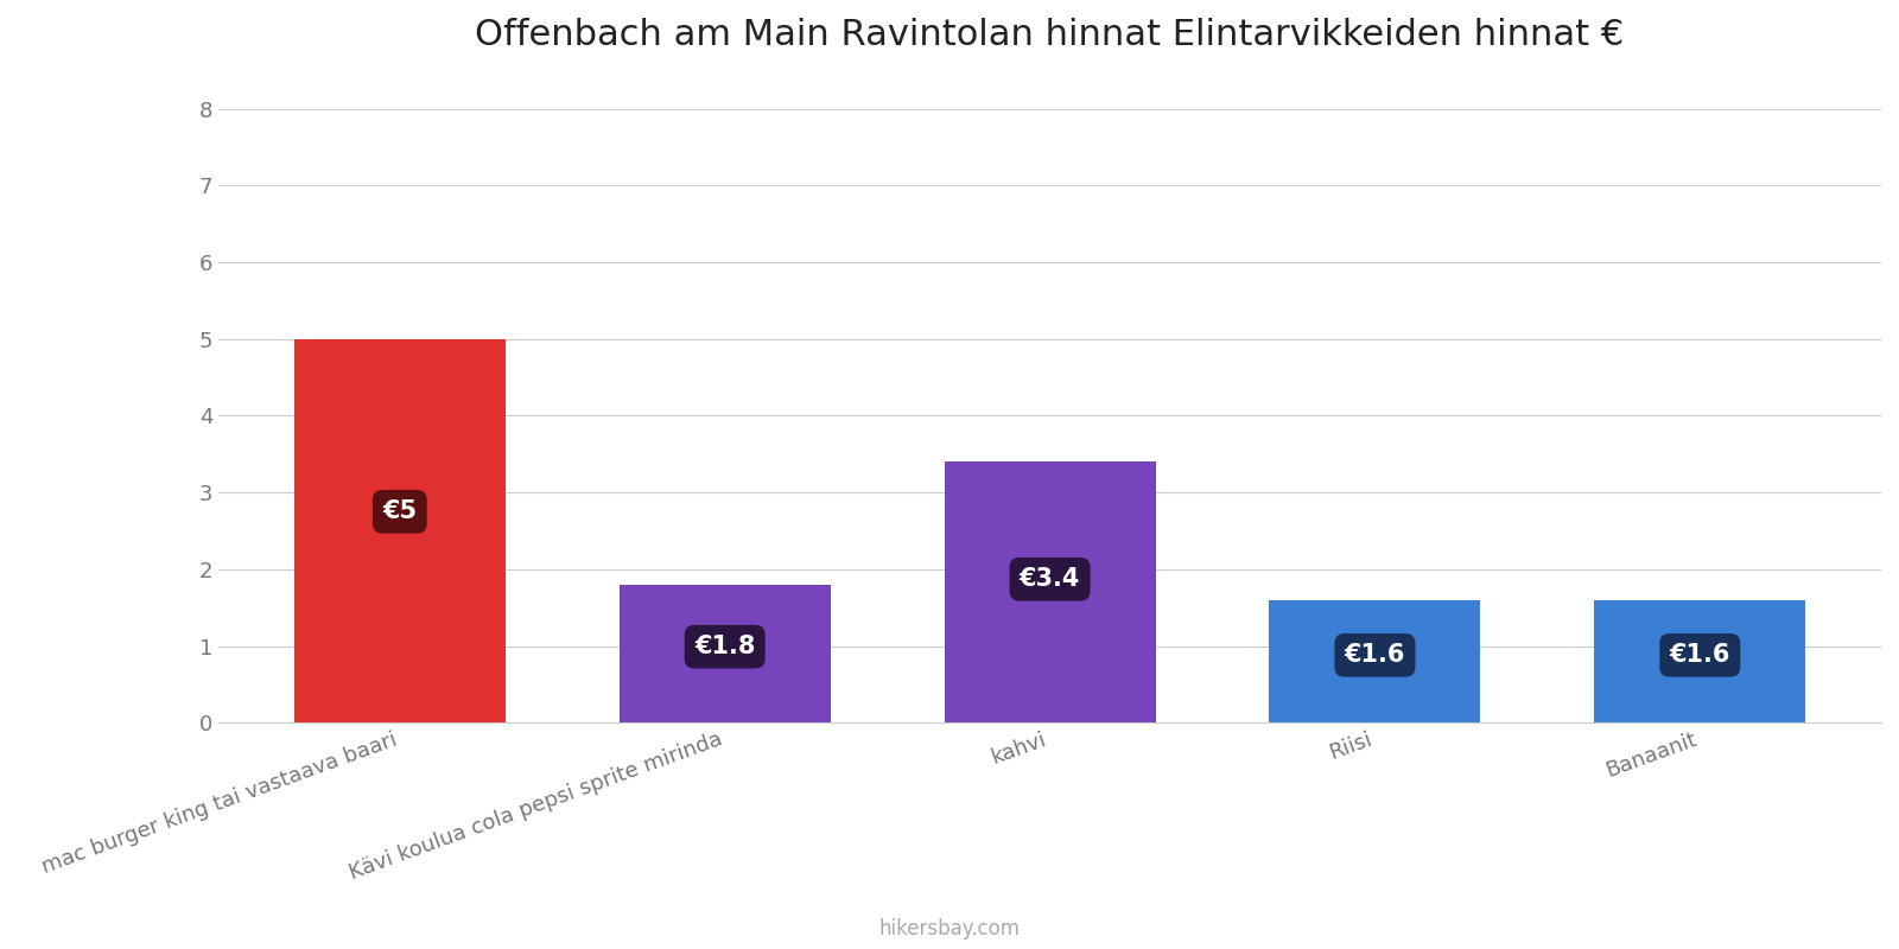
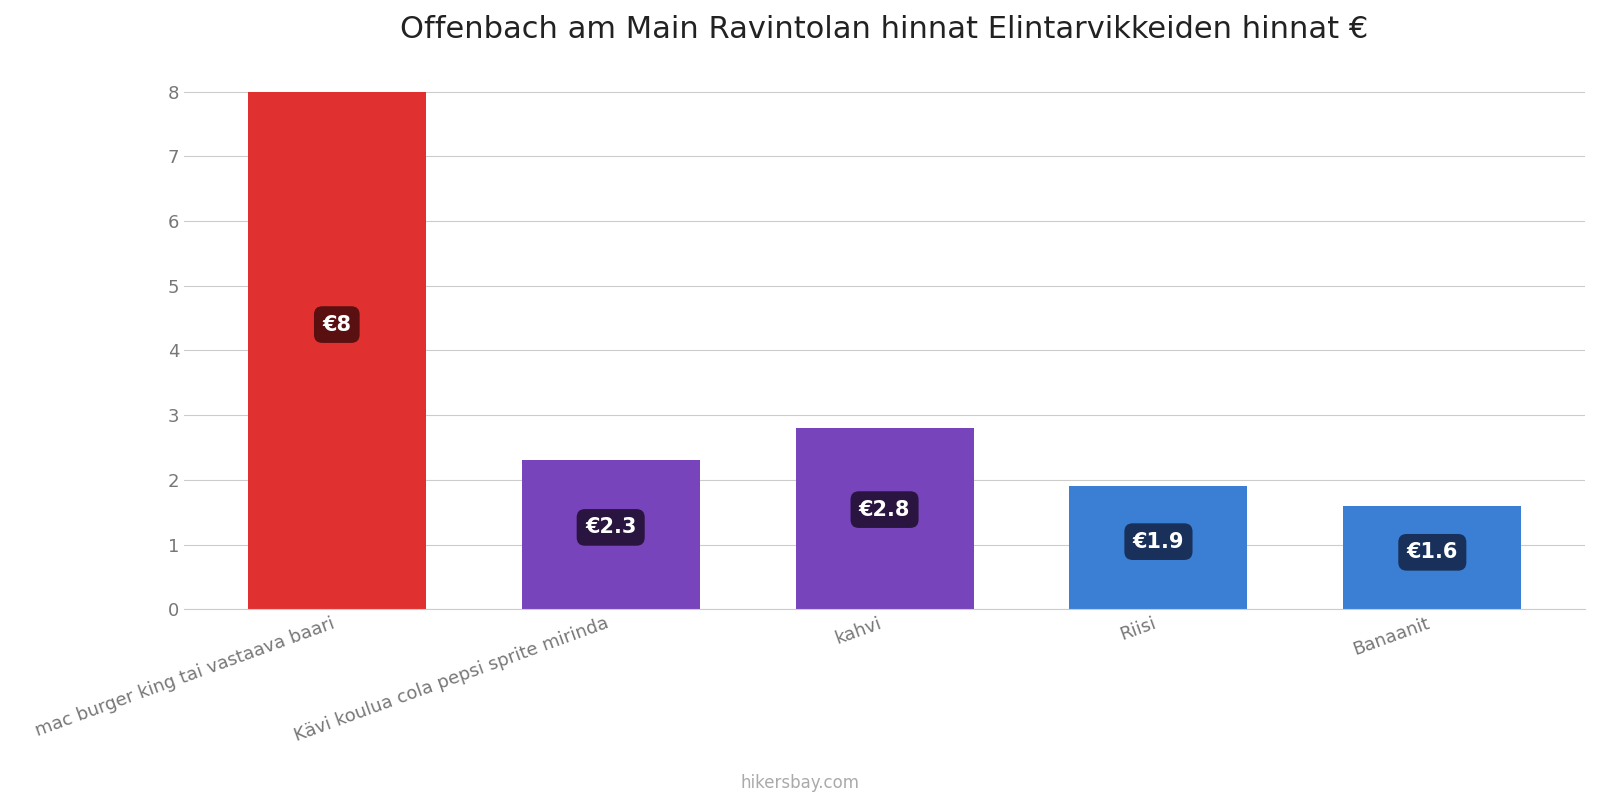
mac burger king tai vastaava baari: €5 -> €8
Kävi koulua cola pepsi sprite mirinda: €1.8 -> €2.3
kahvi: €3.4 -> €2.8
Riisi: €1.6 -> €1.9
